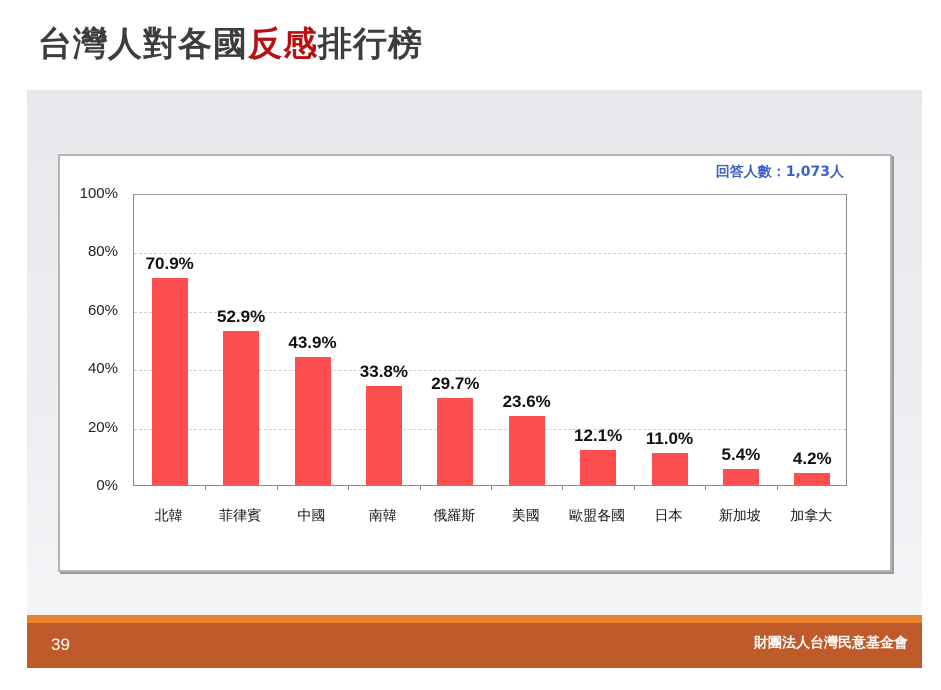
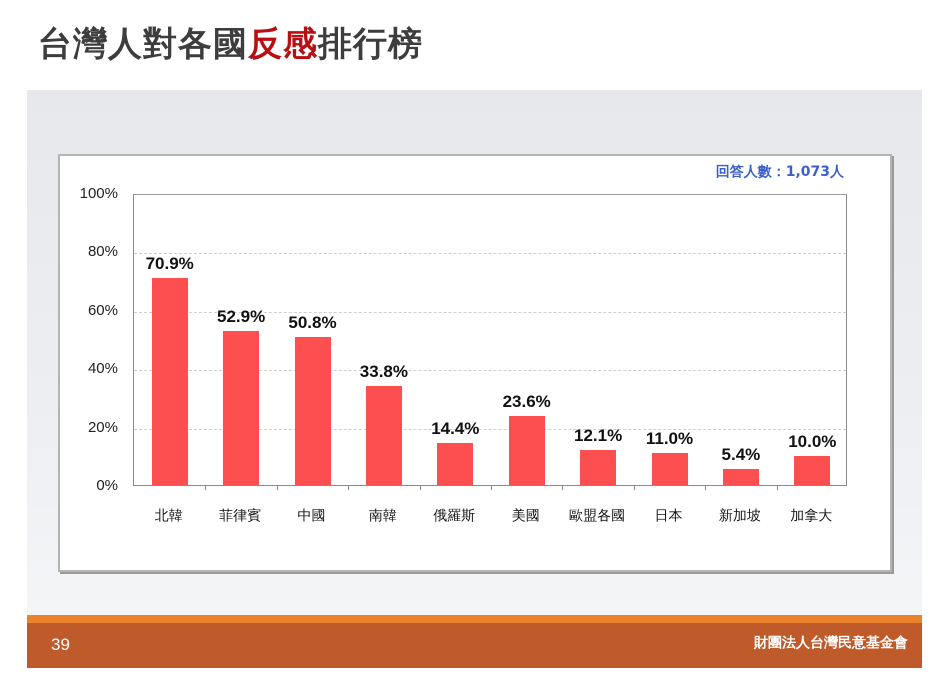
中國: 43.9% -> 50.8%
俄羅斯: 29.7% -> 14.4%
加拿大: 4.2% -> 10.0%
